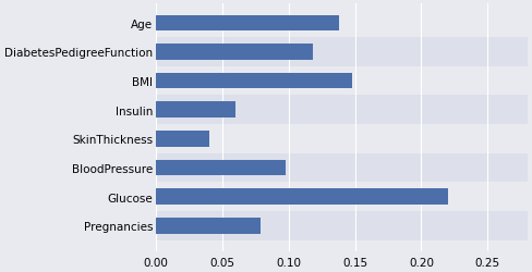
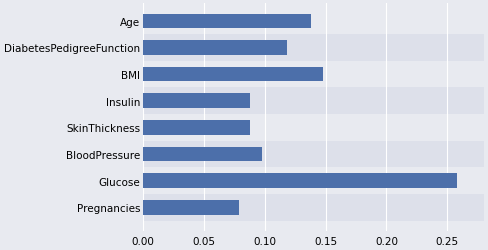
Insulin: 0.060 -> 0.088
SkinThickness: 0.040 -> 0.088
Glucose: 0.220 -> 0.258
